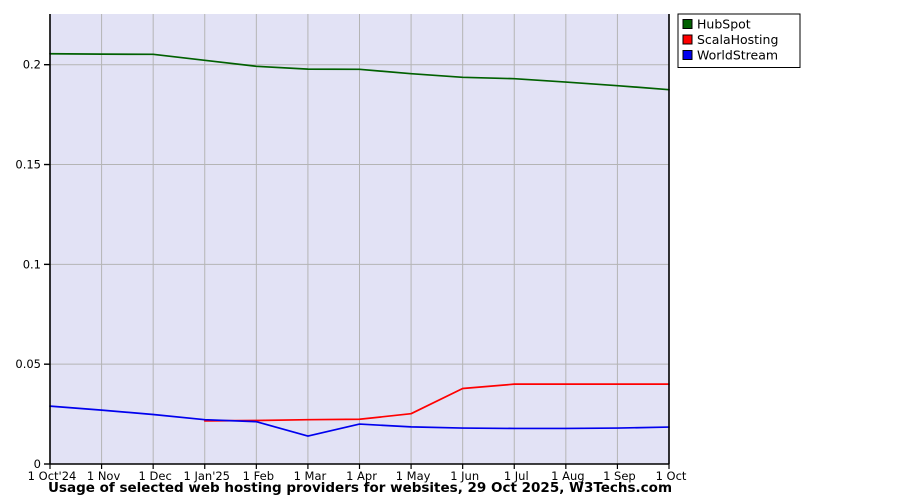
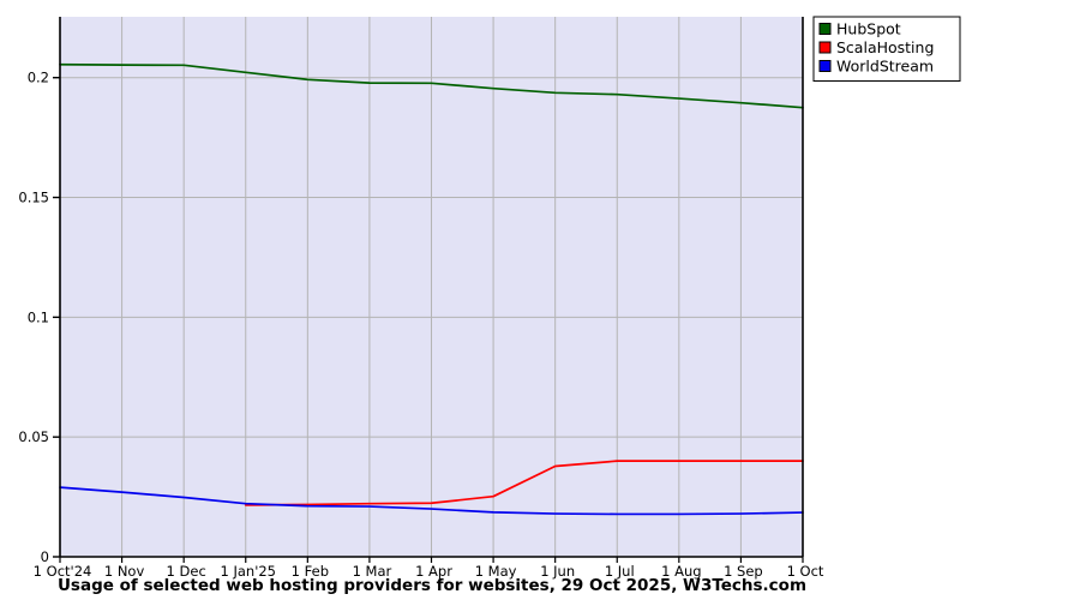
WorldStream/1 Mar: 0.014 -> 0.021
